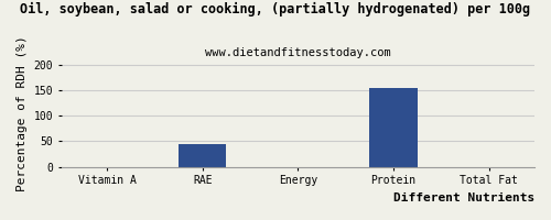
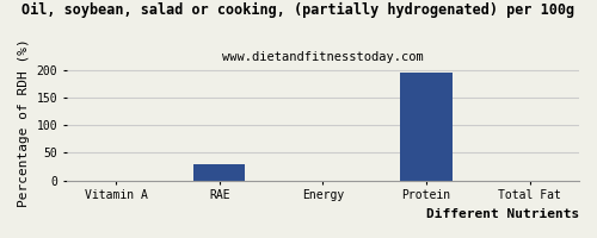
RAE: 45 -> 30
Protein: 155 -> 195
